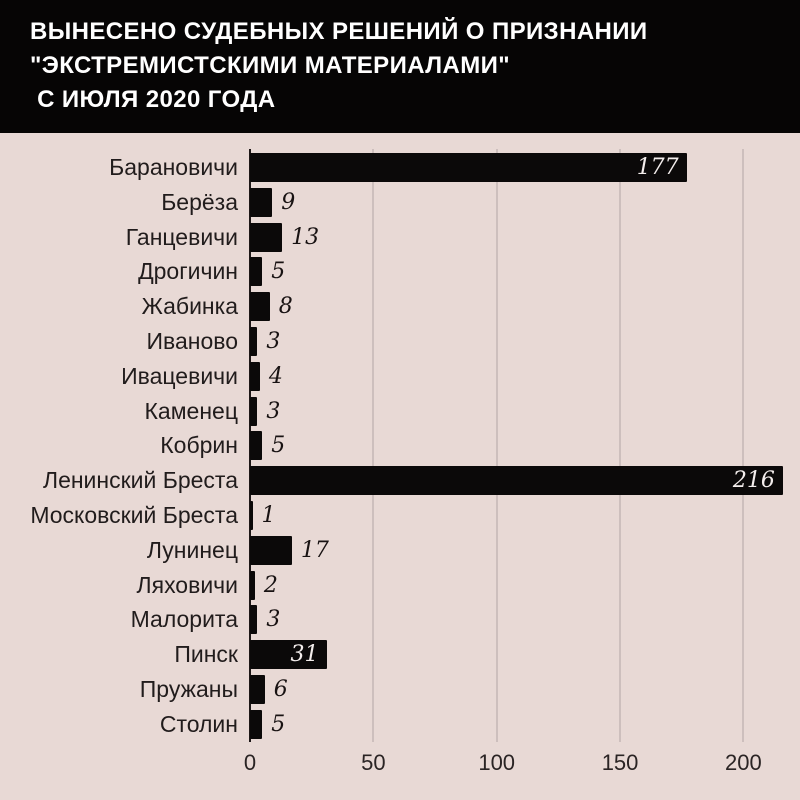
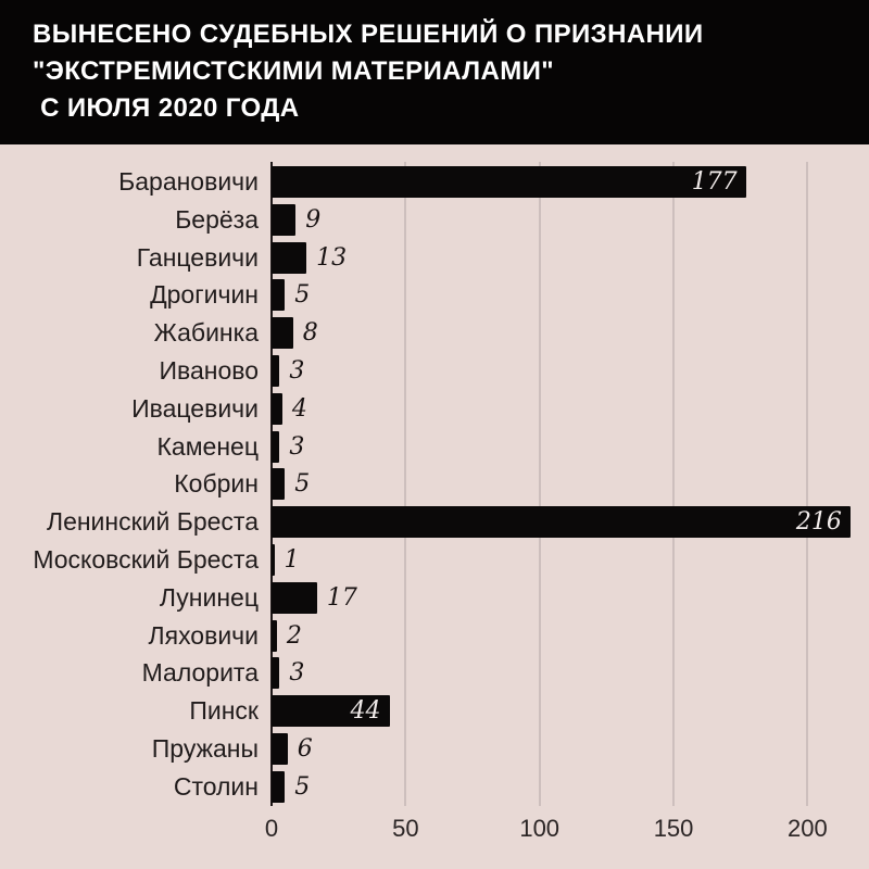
Пинск: 31 -> 44
